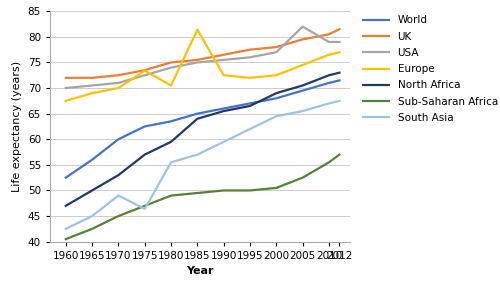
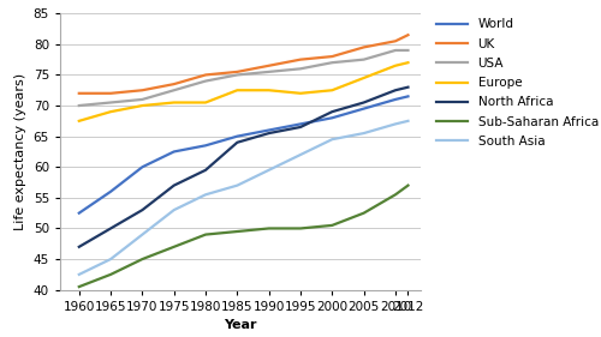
Europe/1975: 73.4 -> 70.5
South Asia/1975: 46.4 -> 53.0
Europe/1985: 81.4 -> 72.5
USA/2005: 82.0 -> 77.5
